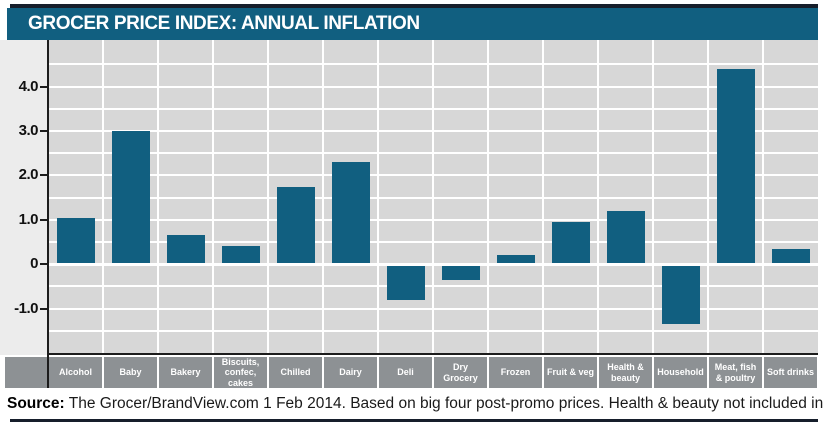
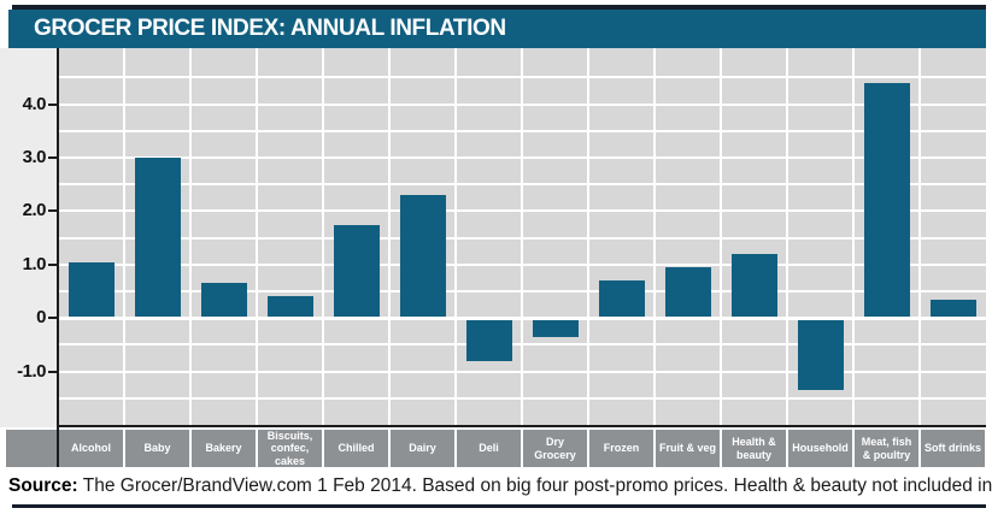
Frozen: 0.2 -> 0.7
